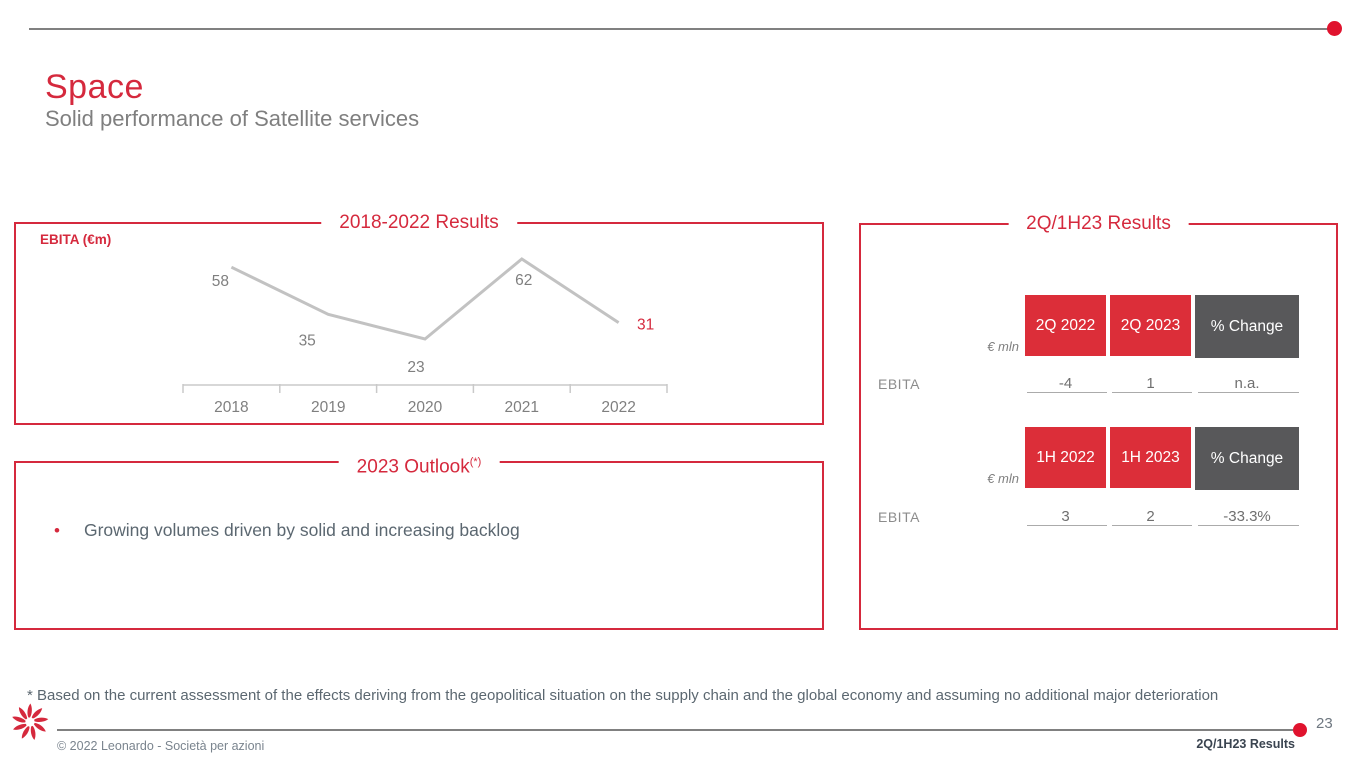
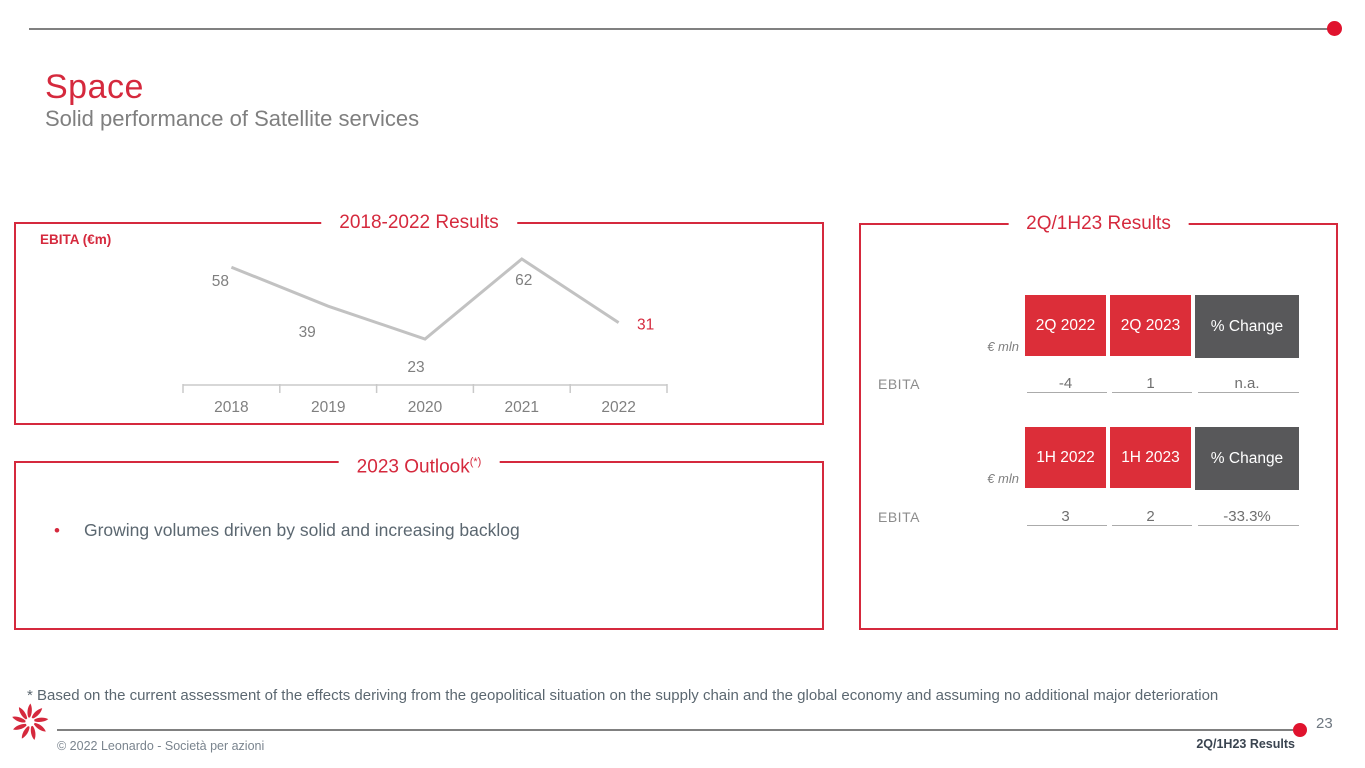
2019: 35 -> 39
